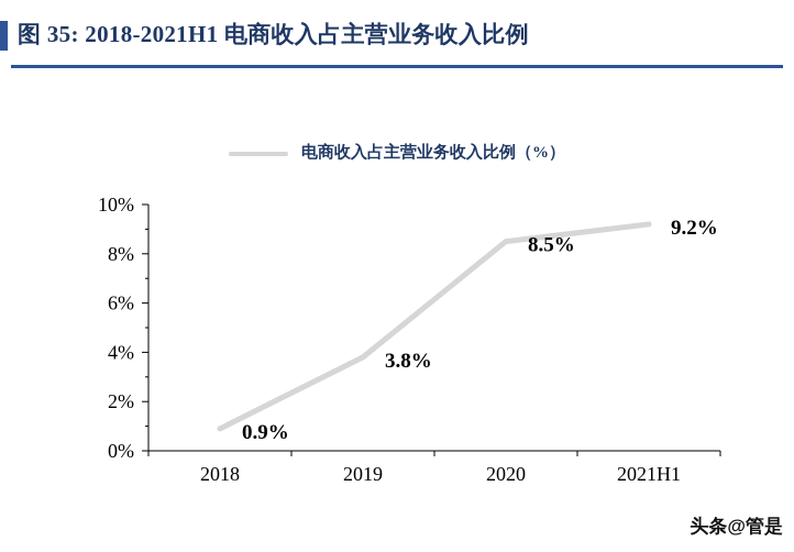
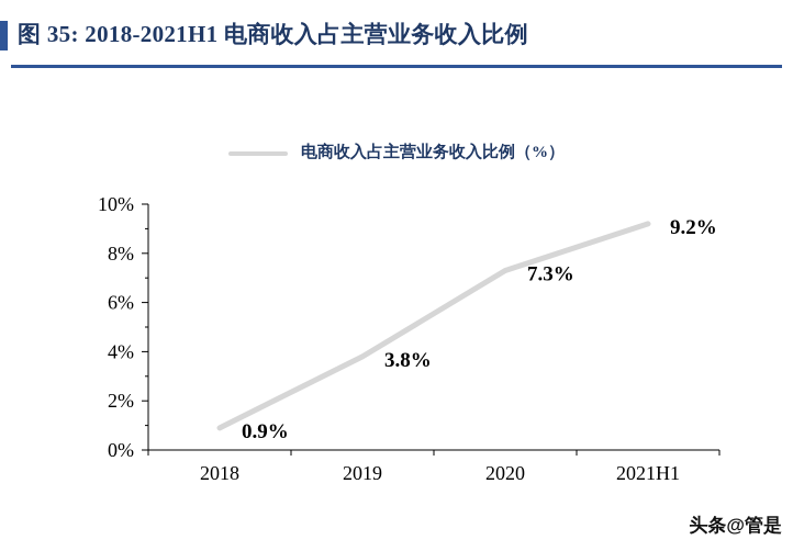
2020: 8.5% -> 7.3%
